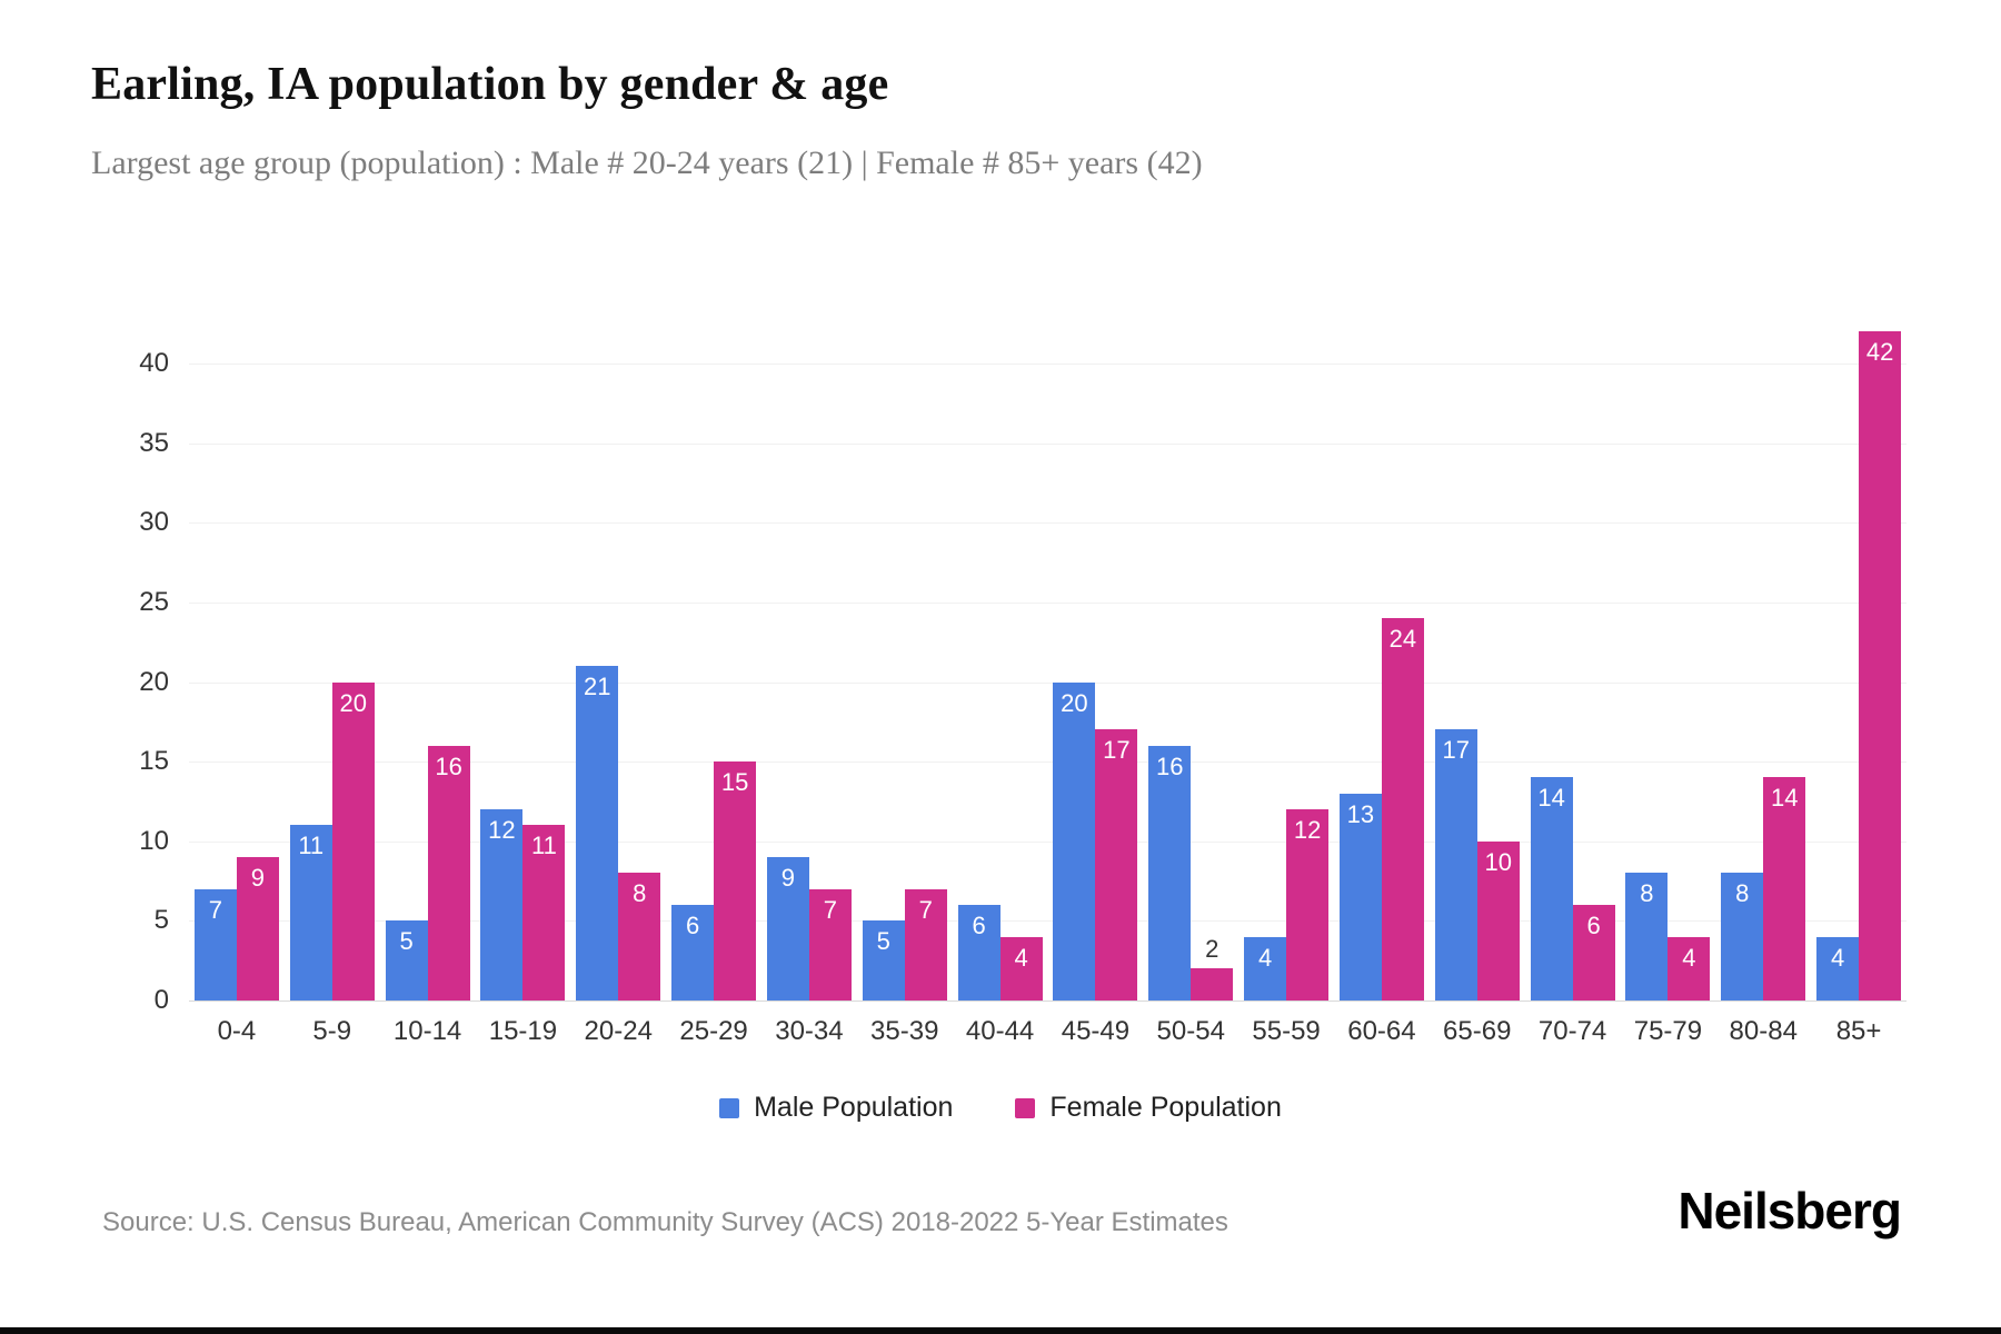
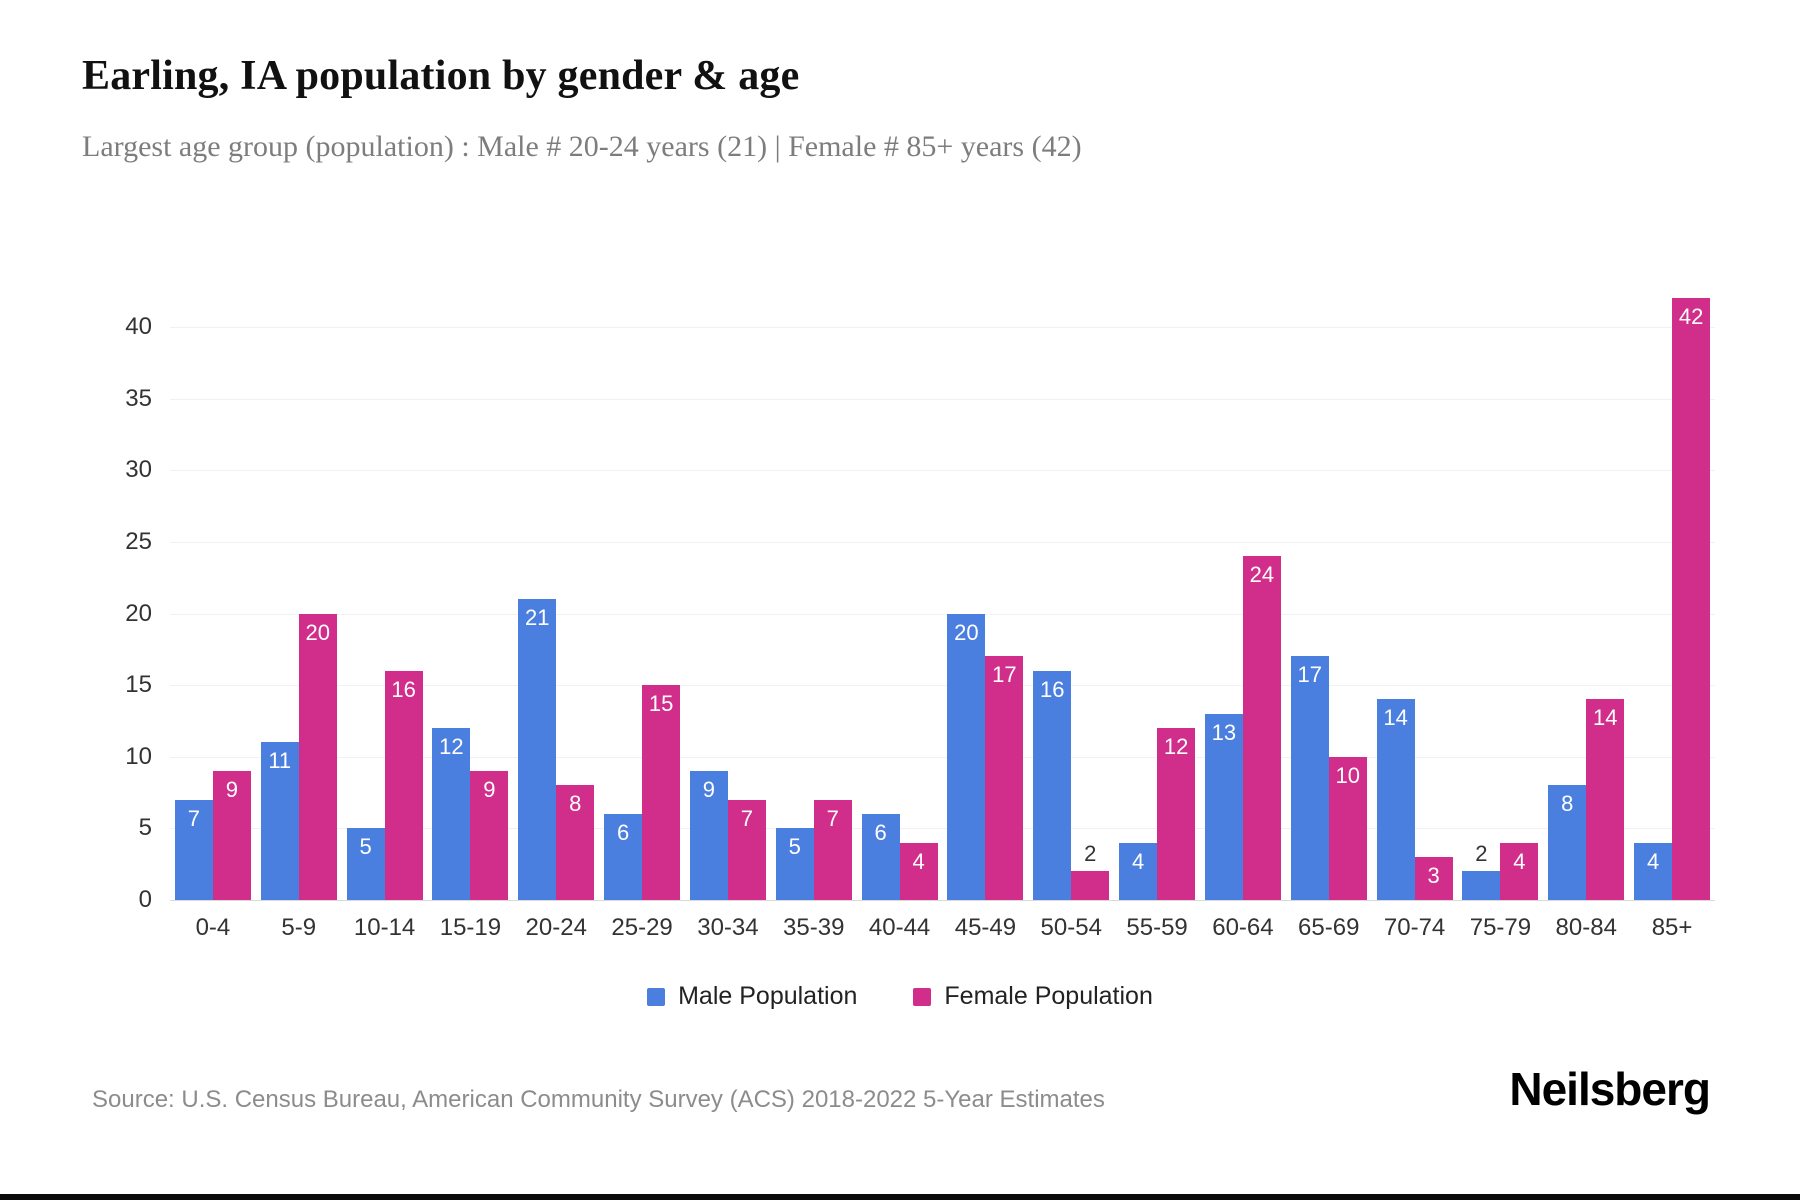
Female Population/15-19: 11 -> 9
Female Population/70-74: 6 -> 3
Male Population/75-79: 8 -> 2
